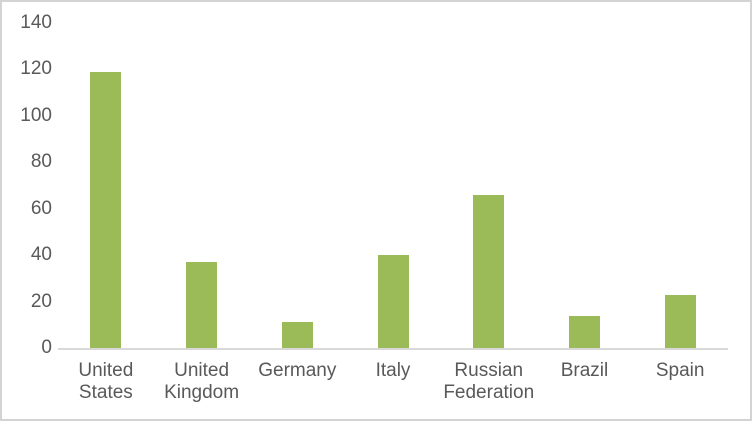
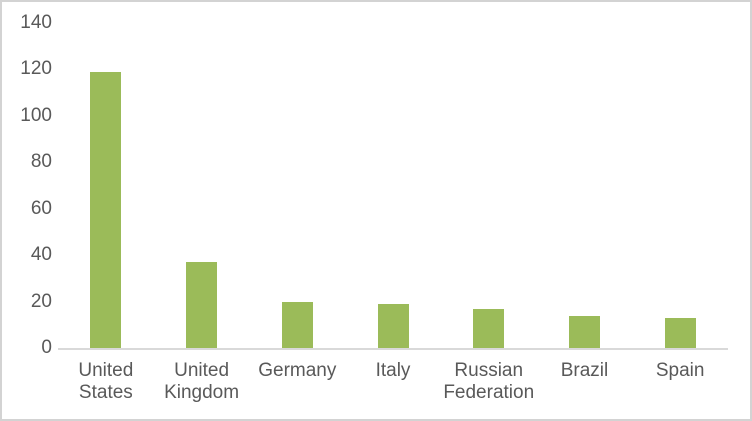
Germany: 11 -> 20
Italy: 40 -> 19
Russian Federation: 66 -> 17
Spain: 23 -> 13
